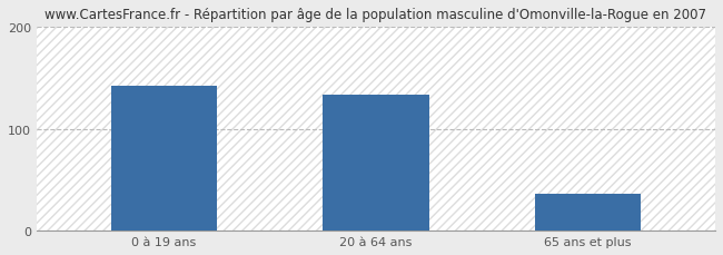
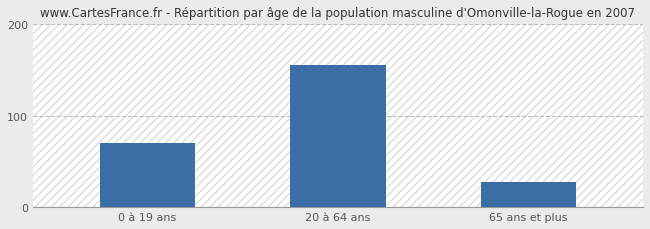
0 à 19 ans: 142 -> 70
20 à 64 ans: 134 -> 155
65 ans et plus: 36 -> 28
